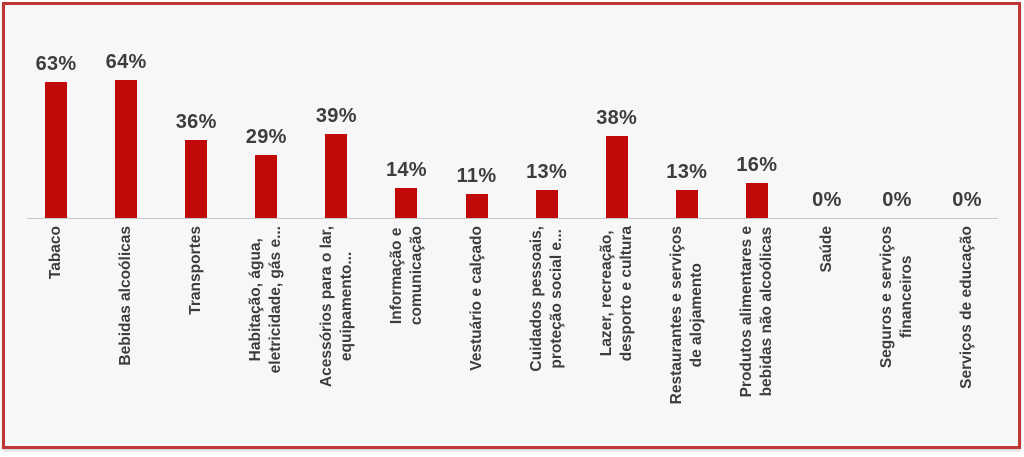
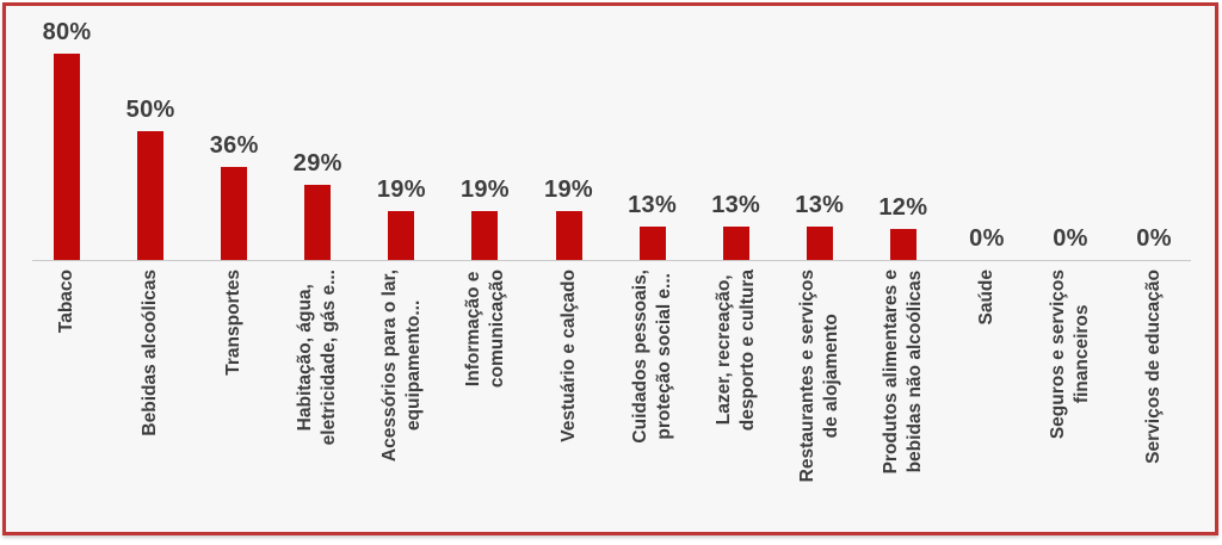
Tabaco: 63% -> 80%
Bebidas alcoólicas: 64% -> 50%
Acessórios para o lar, equipamento...: 39% -> 19%
Informação e comunicação: 14% -> 19%
Vestuário e calçado: 11% -> 19%
Lazer, recreação, desporto e cultura: 38% -> 13%
Produtos alimentares e bebidas não alcoólicas: 16% -> 12%
